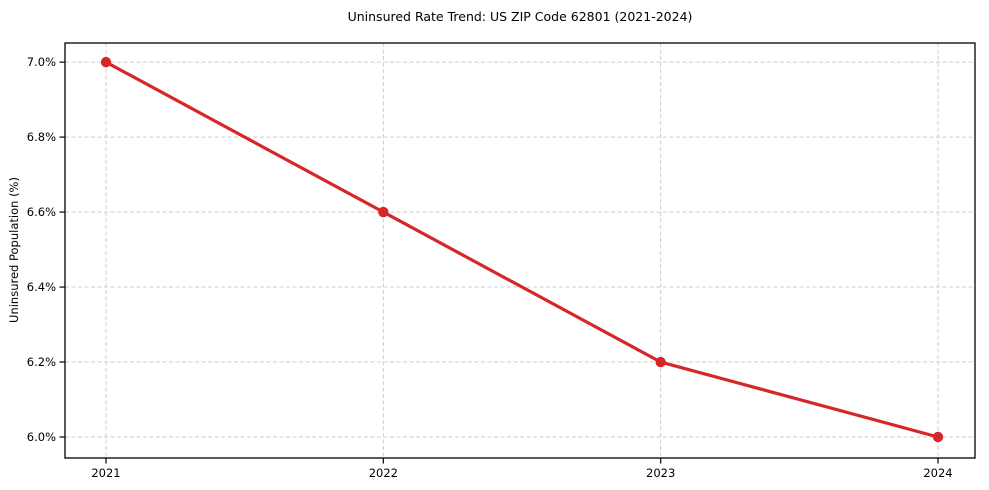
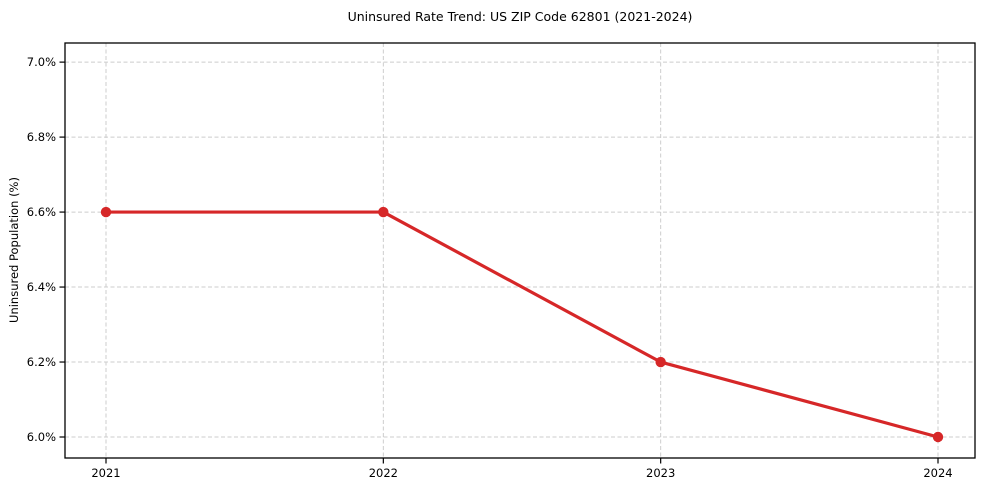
2021: 7.0% -> 6.6%
